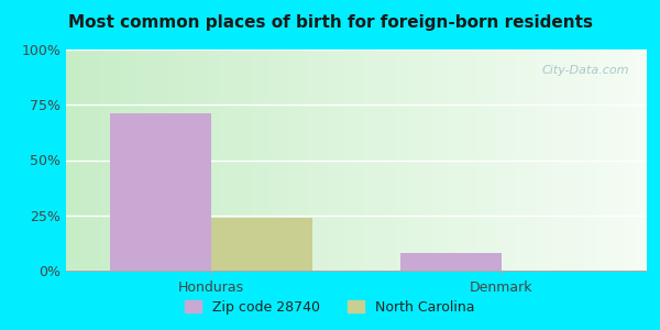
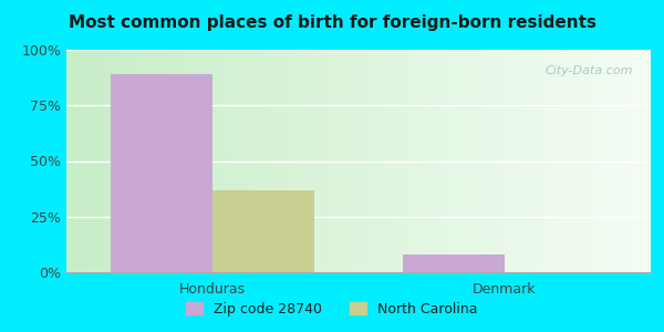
Zip code 28740/Honduras: 71% -> 89%
North Carolina/Honduras: 24% -> 37%
